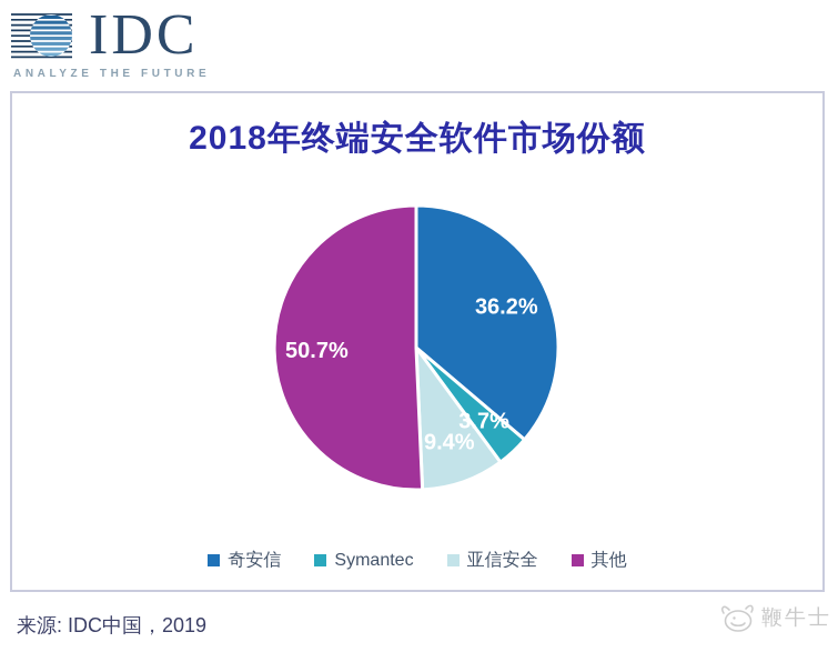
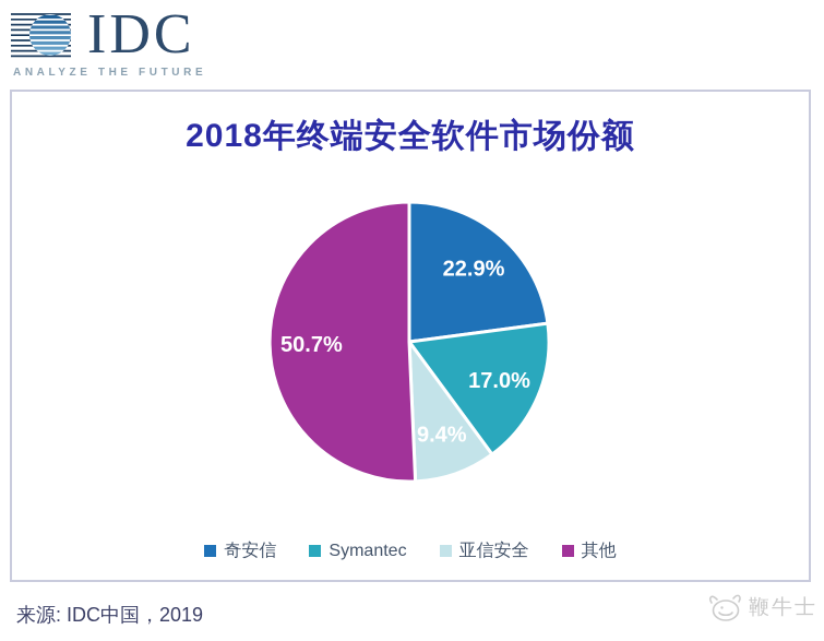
奇安信: 36.2% -> 22.9%
Symantec: 3.7% -> 17.0%
